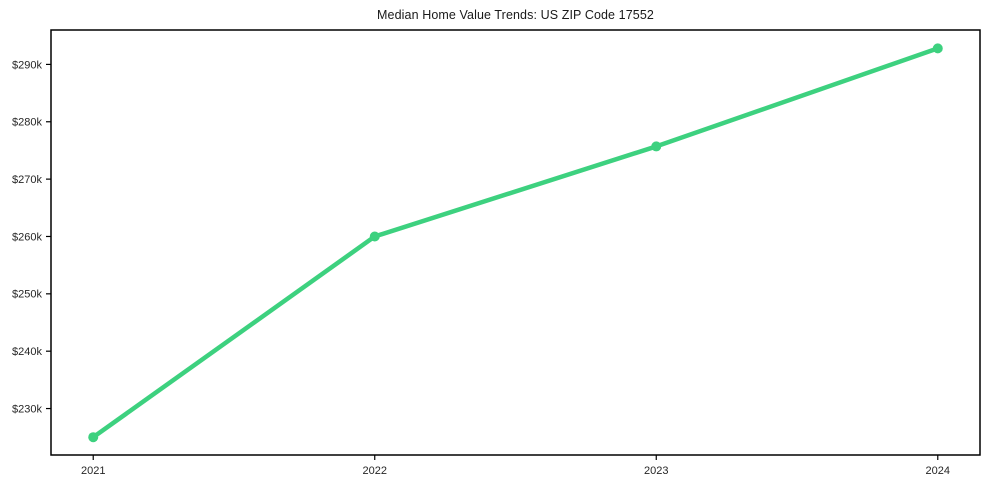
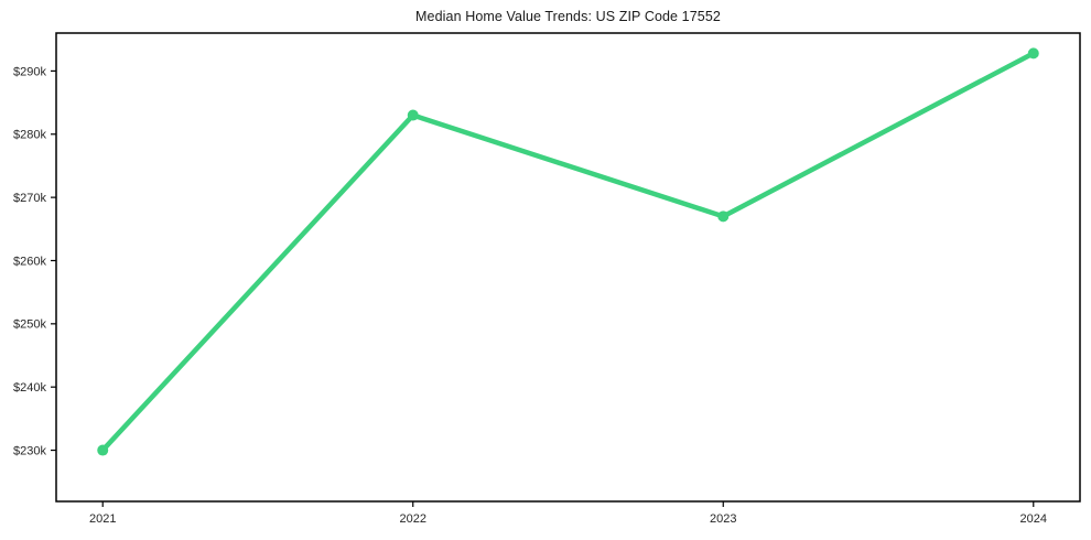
2021: $225k -> $230k
2022: $260k -> $283k
2023: $276k -> $267k
